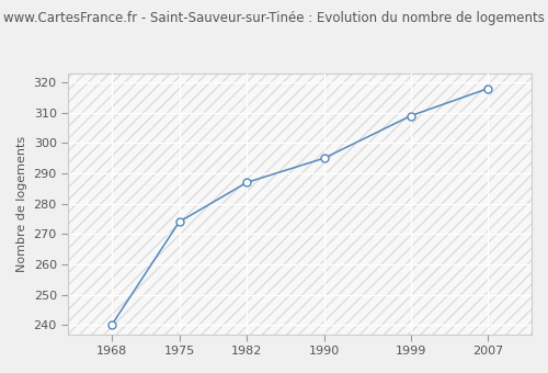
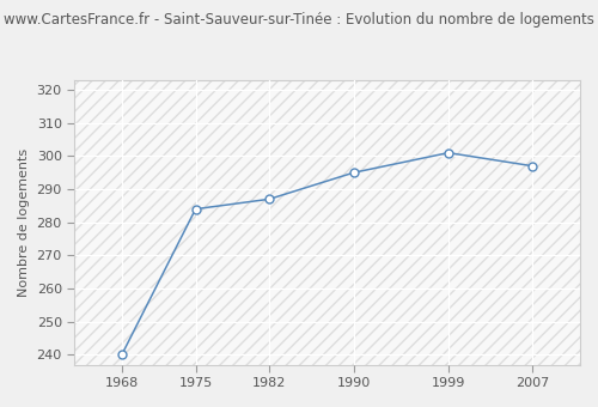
1975: 274 -> 284
1999: 309 -> 301
2007: 318 -> 297
